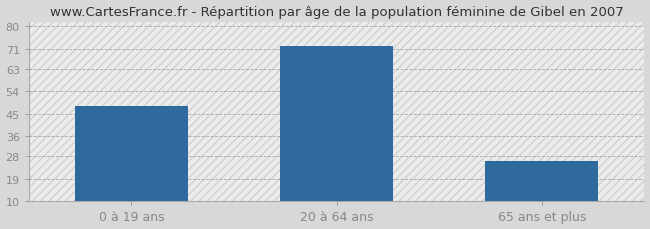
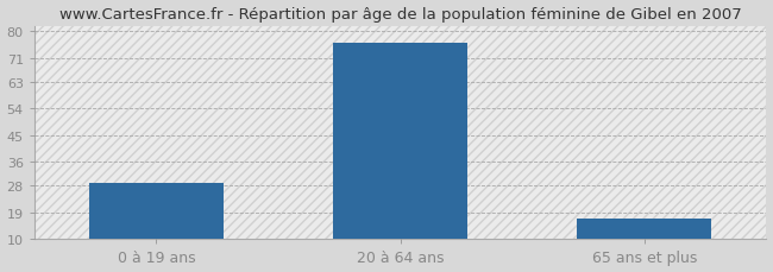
0 à 19 ans: 48 -> 29
20 à 64 ans: 72 -> 76
65 ans et plus: 26 -> 17
